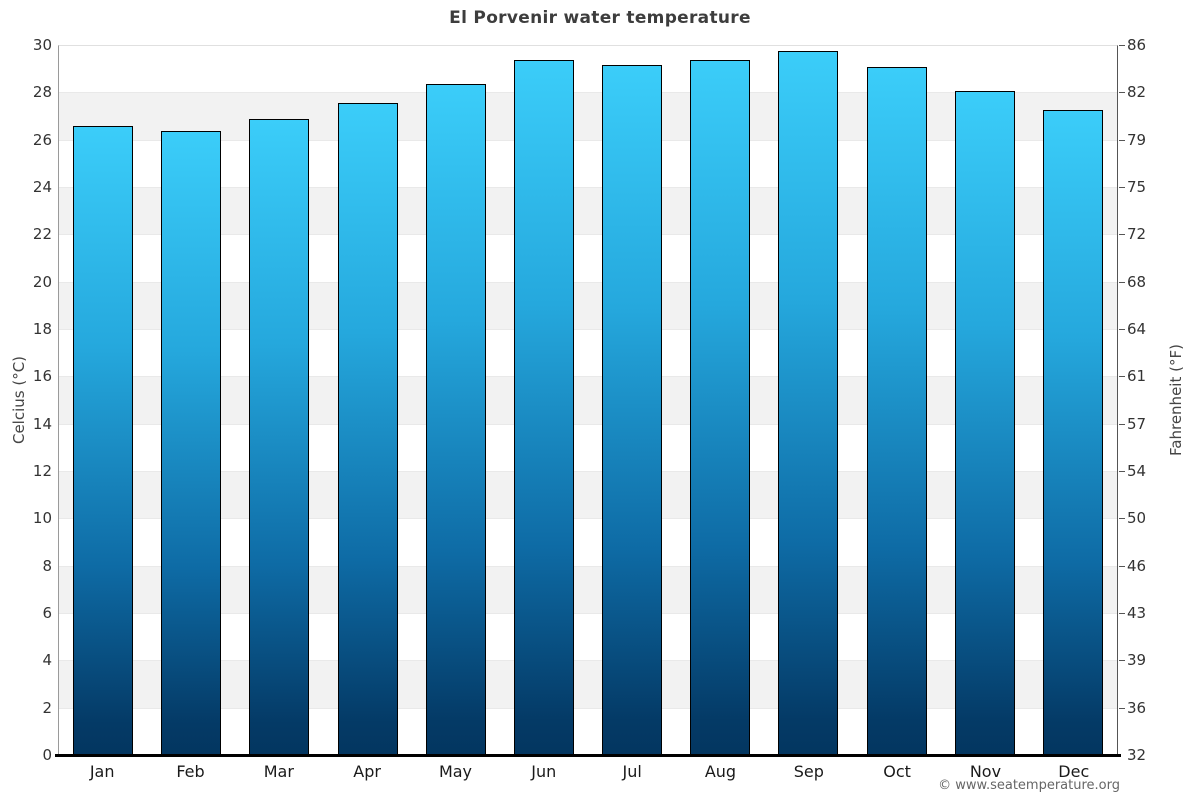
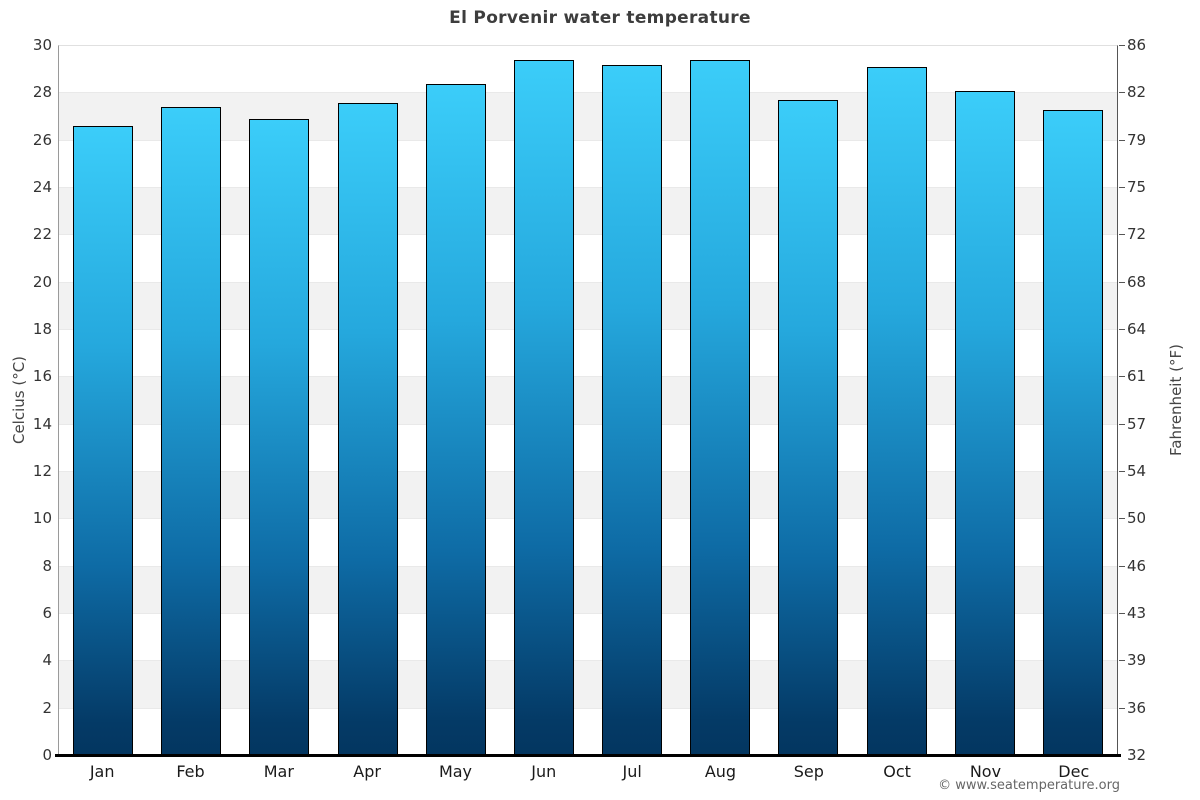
Feb: 26.4 -> 27.4
Sep: 29.8 -> 27.7
